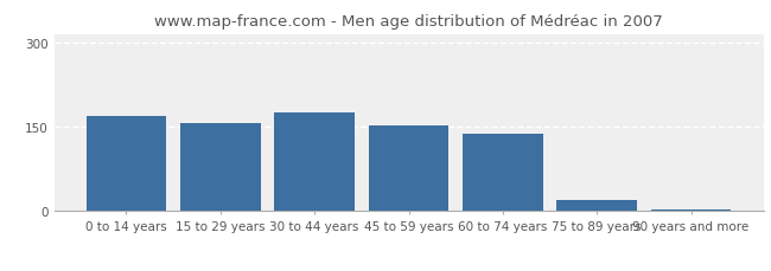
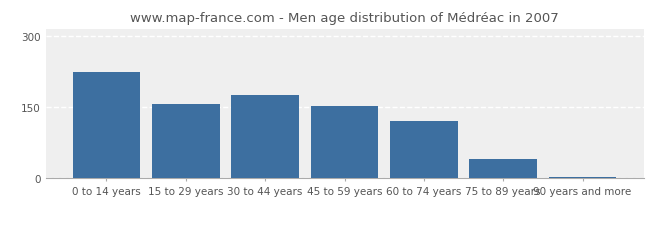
0 to 14 years: 170 -> 225
60 to 74 years: 137 -> 120
75 to 89 years: 19 -> 40
